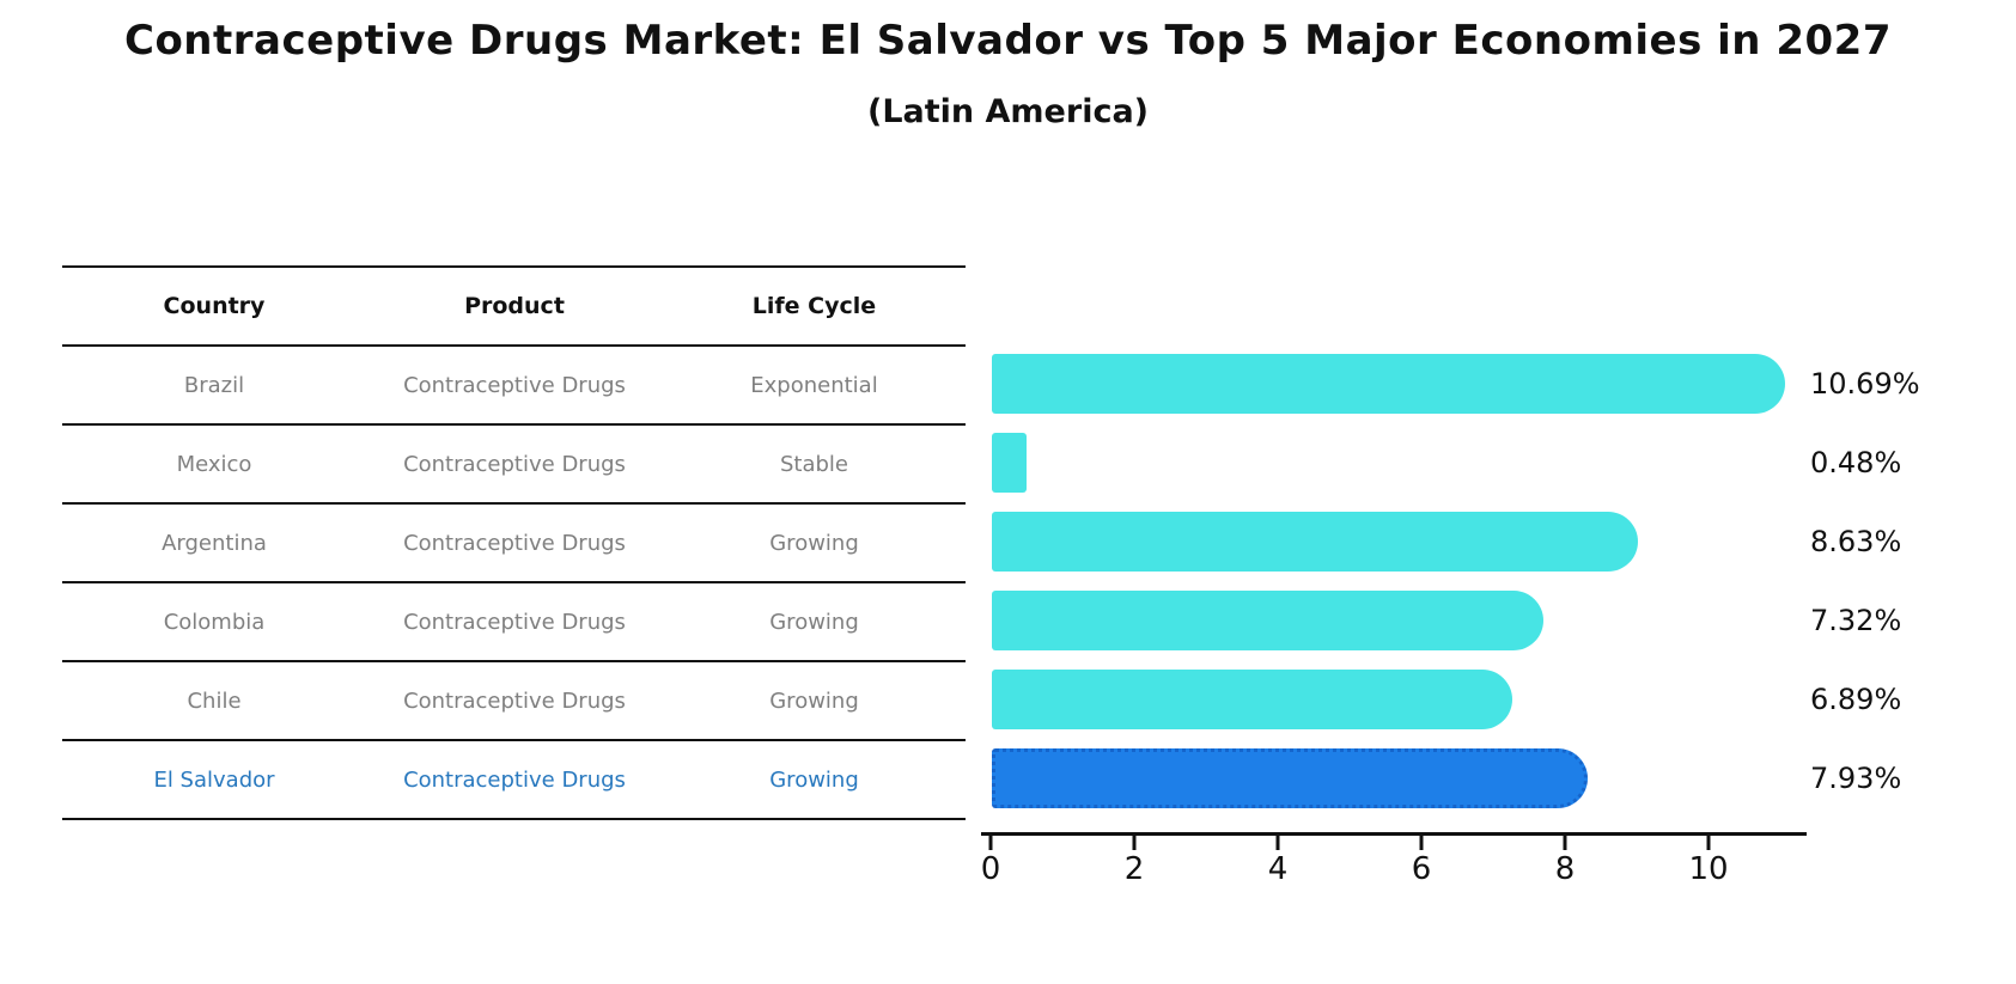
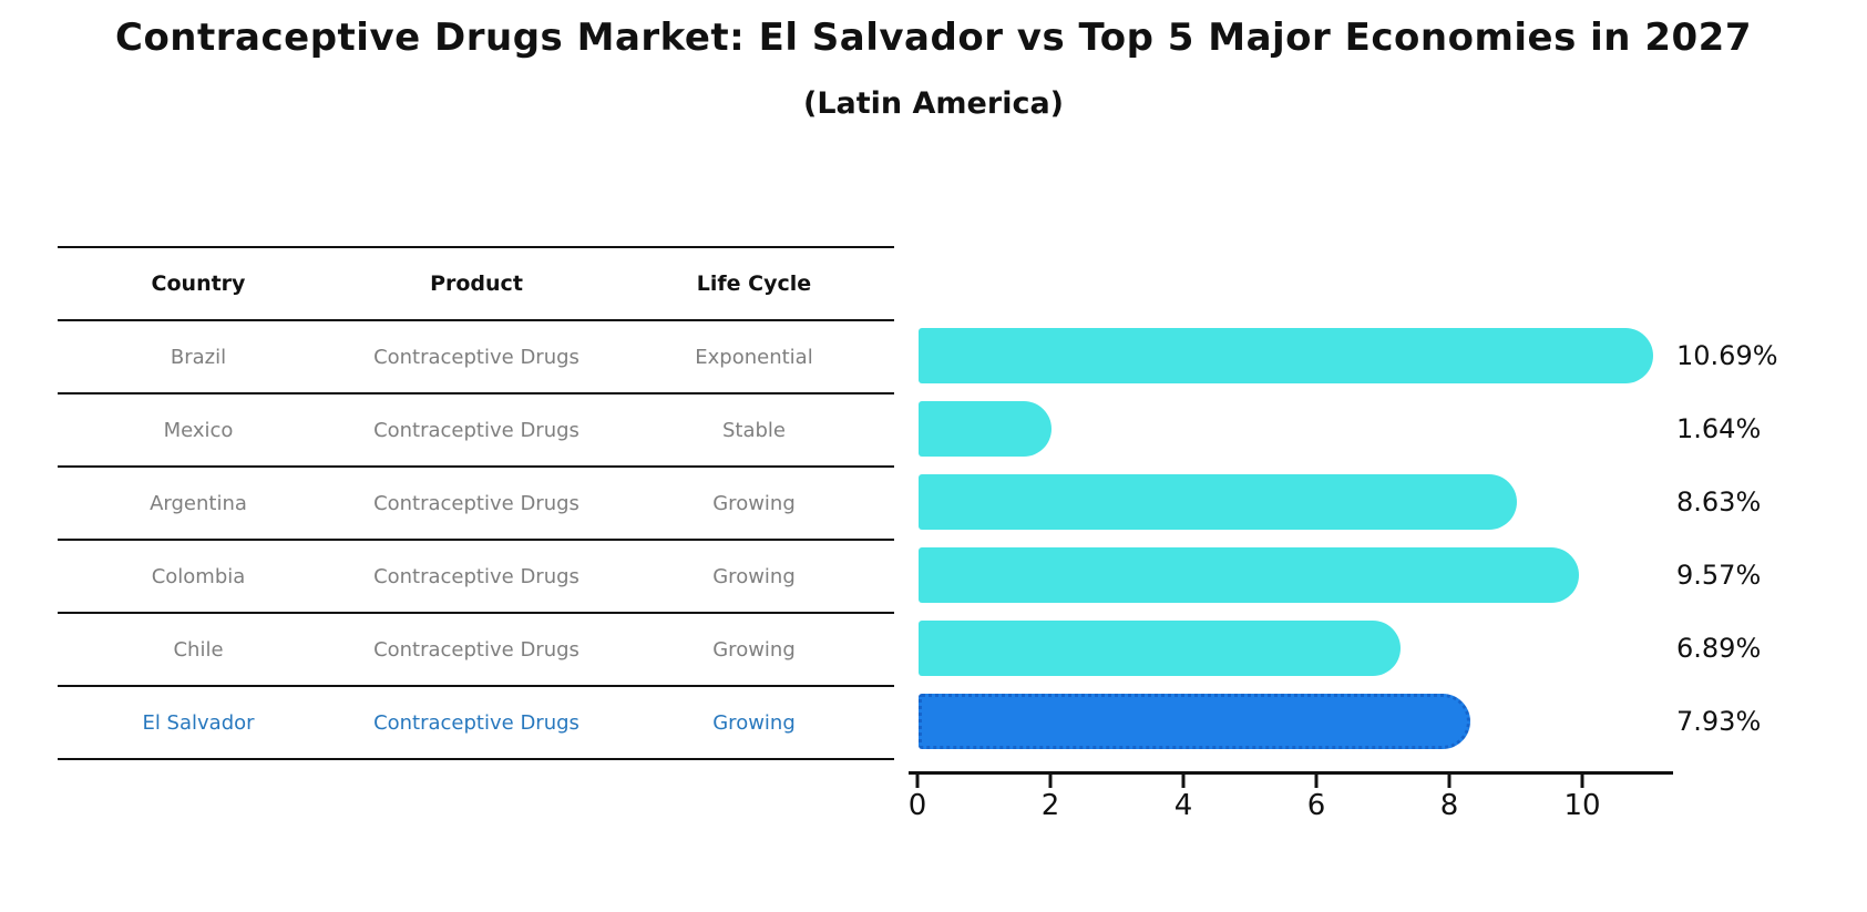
Mexico: 0.48% -> 1.64%
Colombia: 7.32% -> 9.57%
